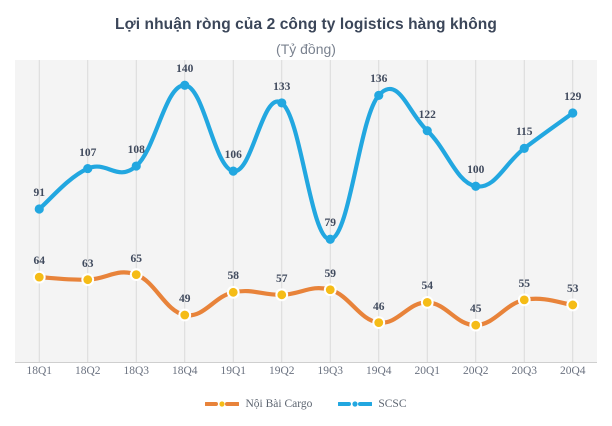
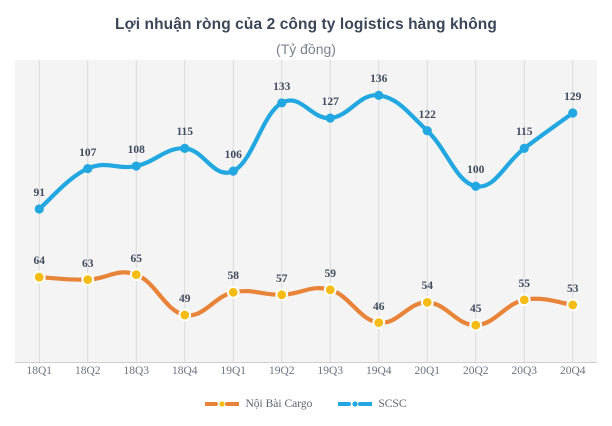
SCSC/18Q4: 140 -> 115
SCSC/19Q3: 79 -> 127
